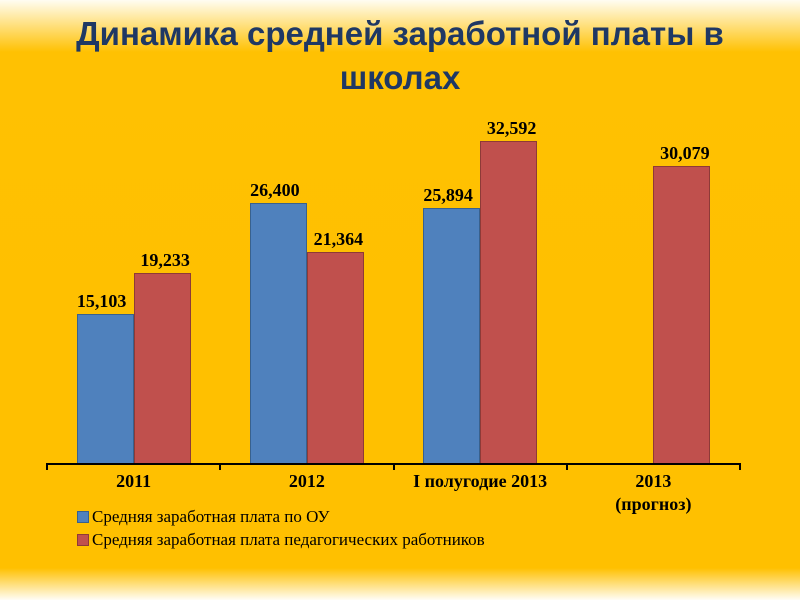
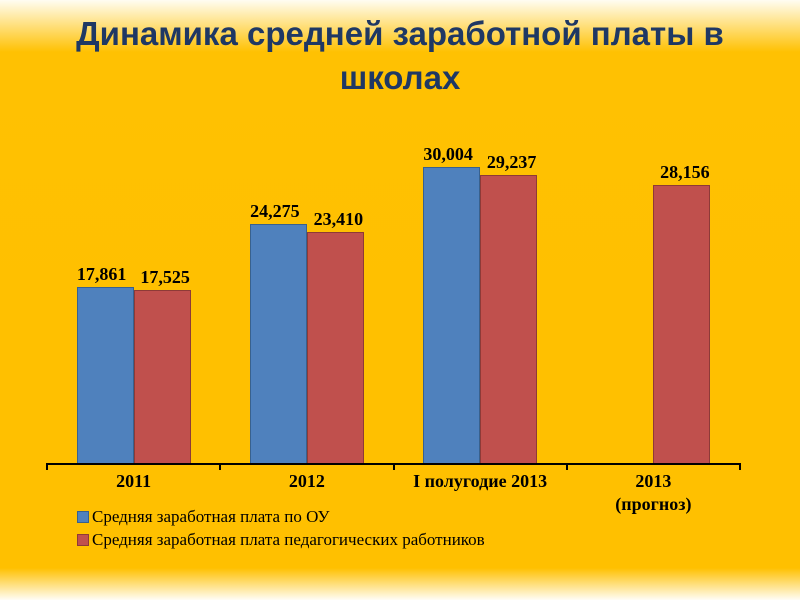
Средняя заработная плата по ОУ/2011: 15,103 -> 17,861
Средняя заработная плата педагогических работников/2011: 19,233 -> 17,525
Средняя заработная плата по ОУ/2012: 26,400 -> 24,275
Средняя заработная плата педагогических работников/2012: 21,364 -> 23,410
Средняя заработная плата по ОУ/I полугодие 2013: 25,894 -> 30,004
Средняя заработная плата педагогических работников/I полугодие 2013: 32,592 -> 29,237
Средняя заработная плата педагогических работников/2013 (прогноз): 30,079 -> 28,156
